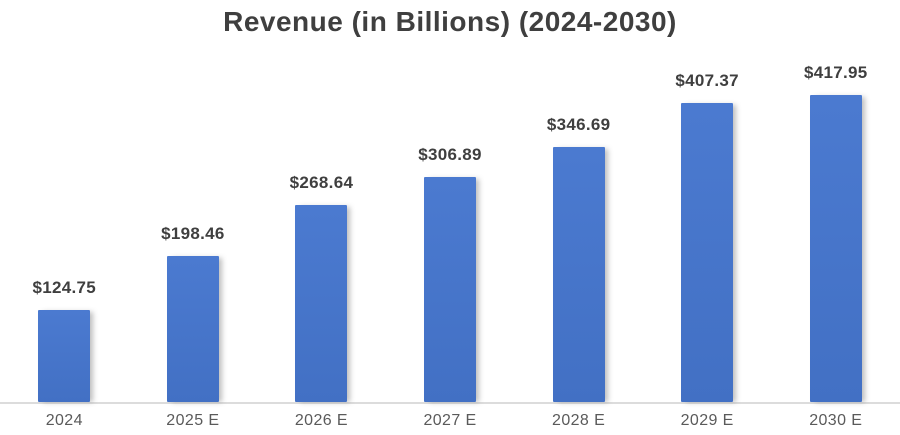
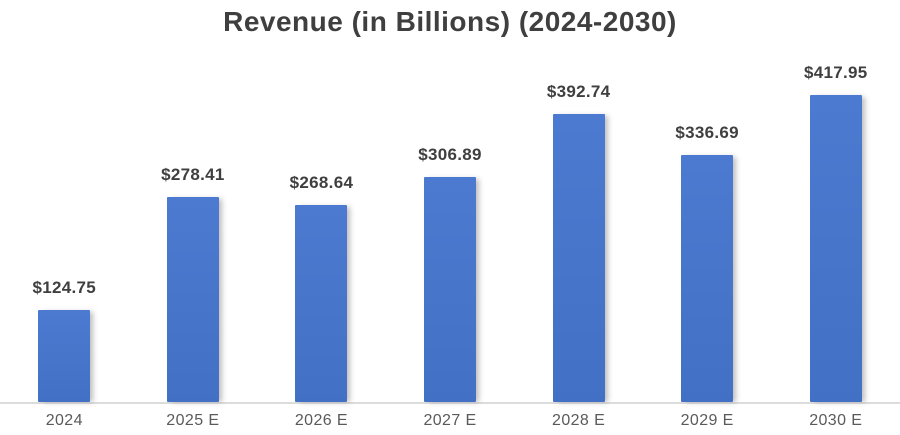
2025 E: $198.46 -> $278.41
2028 E: $346.69 -> $392.74
2029 E: $407.37 -> $336.69
